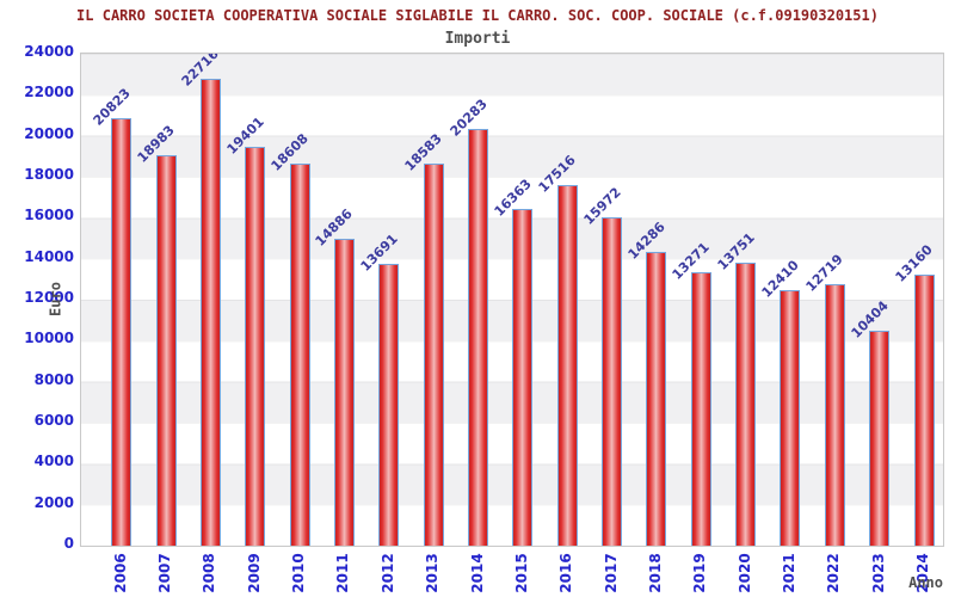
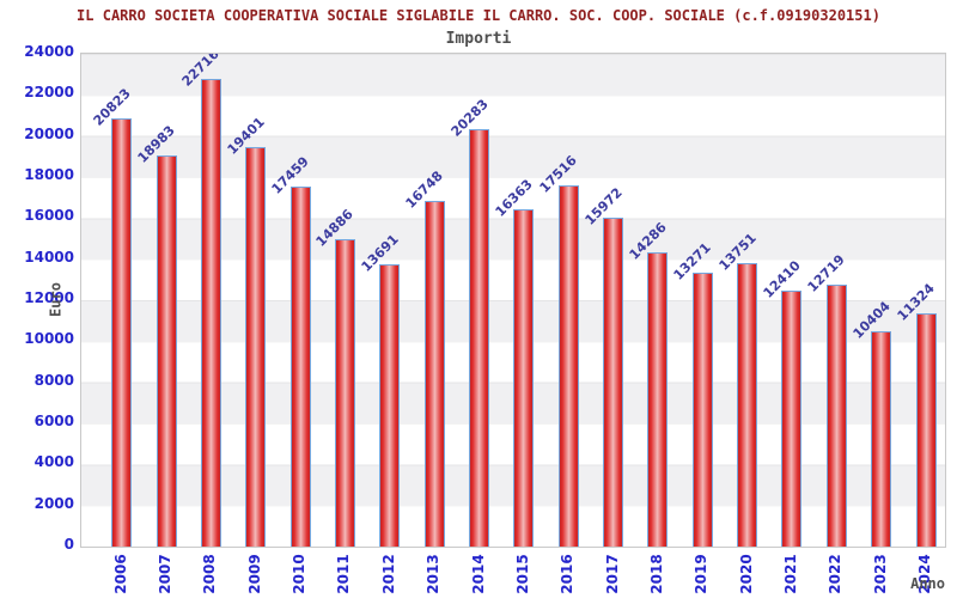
2010: 18608 -> 17459
2013: 18583 -> 16748
2024: 13160 -> 11324
